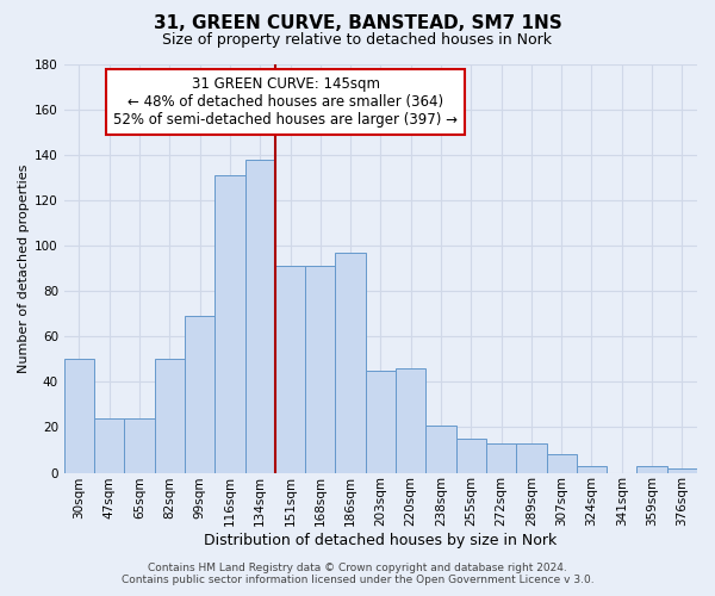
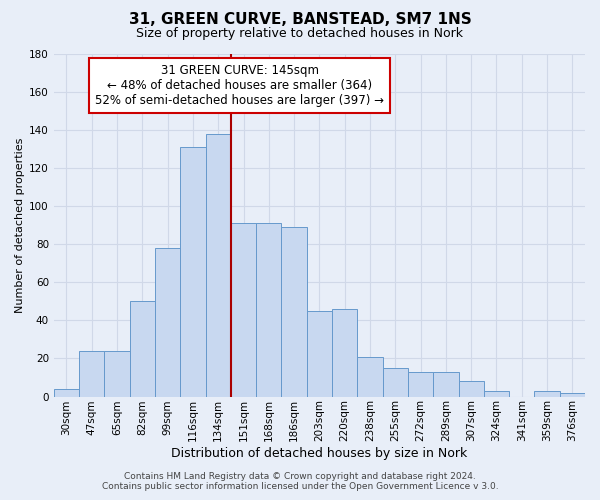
30sqm: 50 -> 4
99sqm: 69 -> 78
186sqm: 97 -> 89
